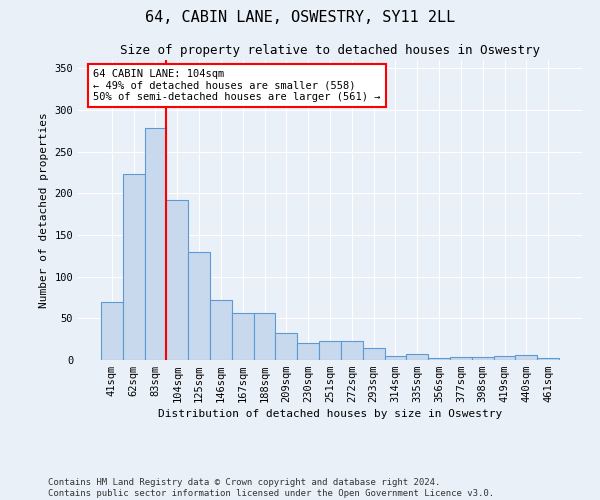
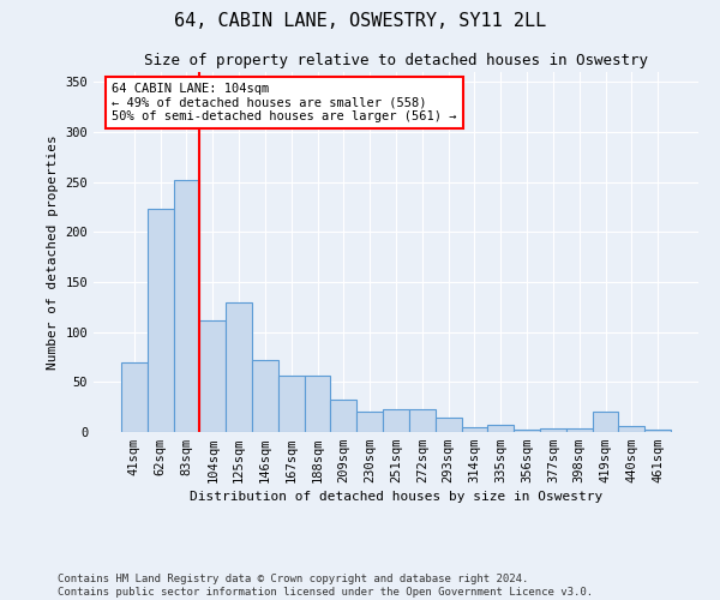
83sqm: 278 -> 252
104sqm: 192 -> 112
419sqm: 5 -> 20
